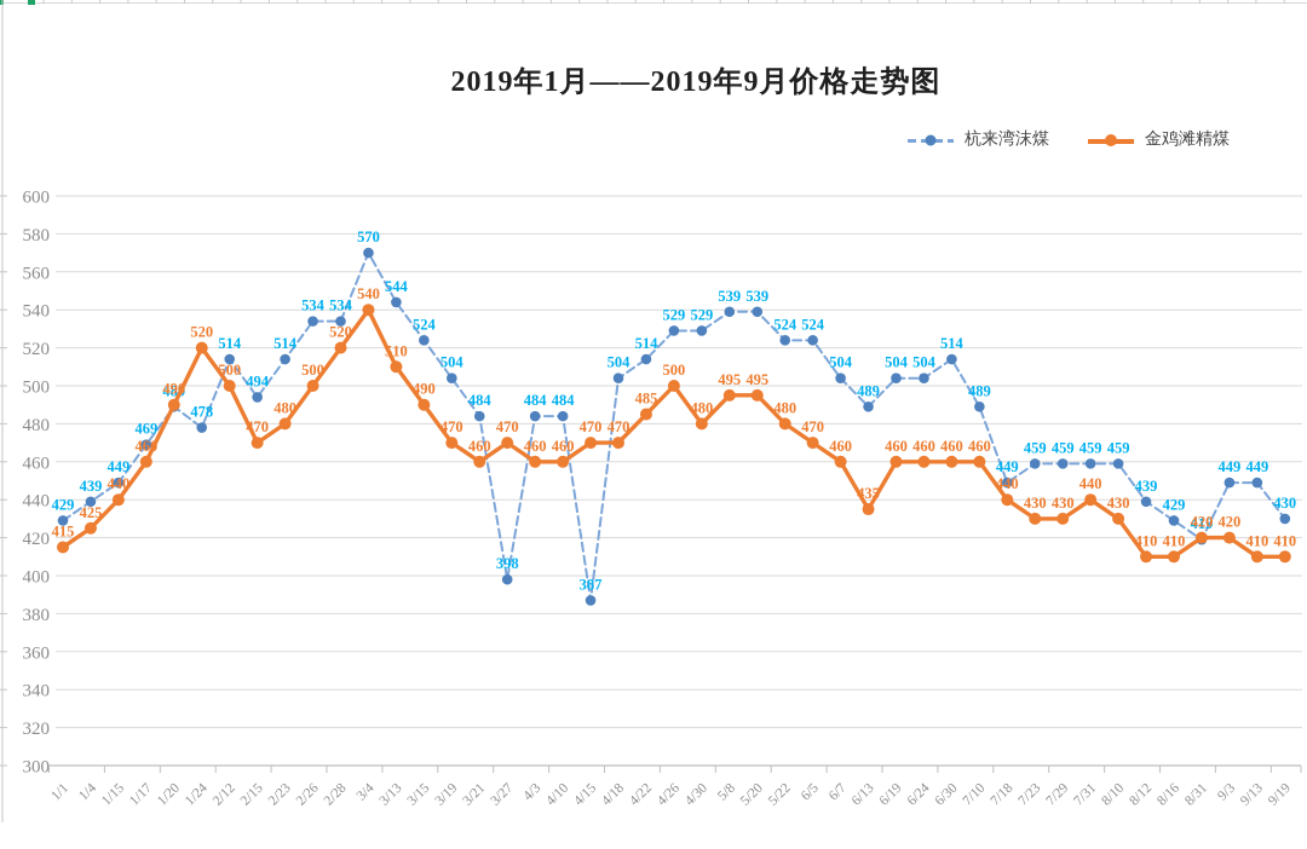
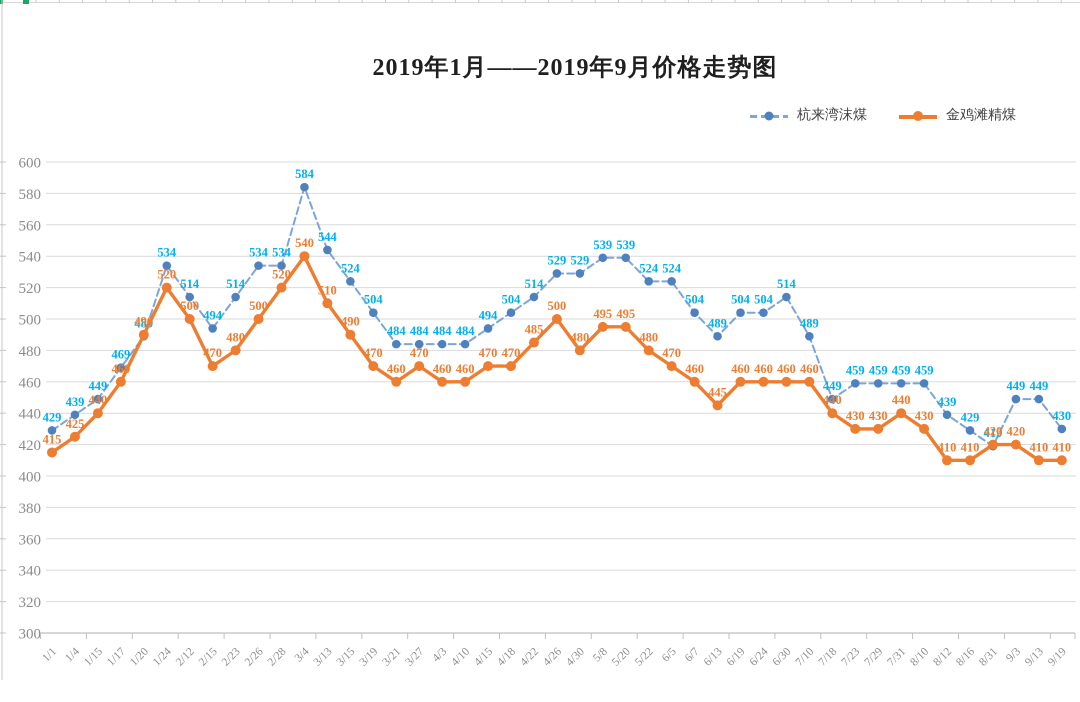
杭来湾沫煤/1/24: 478 -> 534
杭来湾沫煤/3/4: 570 -> 584
杭来湾沫煤/3/27: 398 -> 484
杭来湾沫煤/4/15: 387 -> 494
金鸡滩精煤/6/13: 435 -> 445
